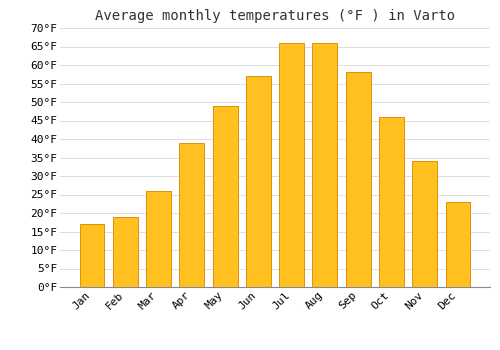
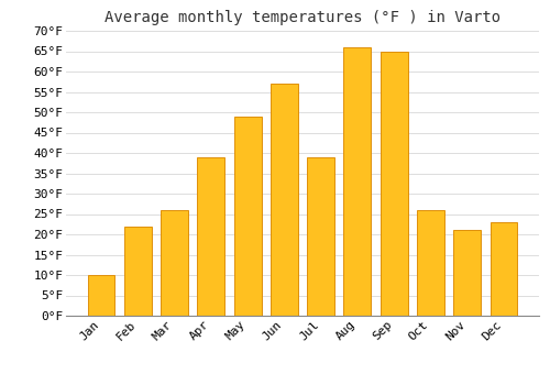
Jan: 17°F -> 10°F
Feb: 19°F -> 22°F
Jul: 66°F -> 39°F
Sep: 58°F -> 65°F
Oct: 46°F -> 26°F
Nov: 34°F -> 21°F
